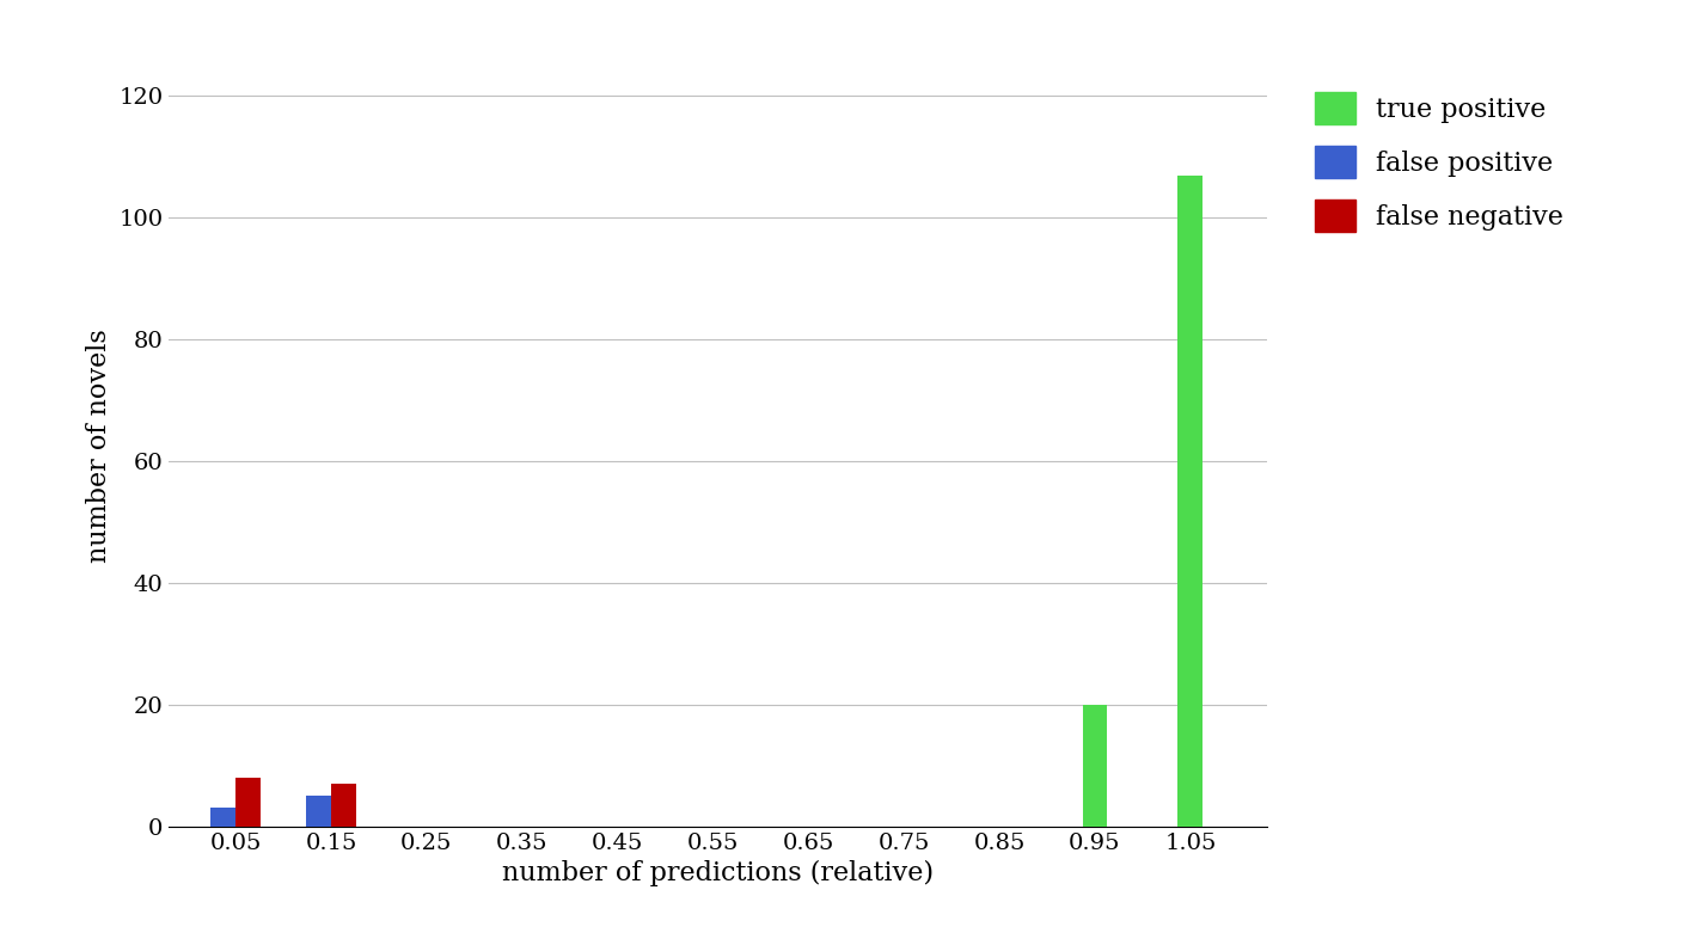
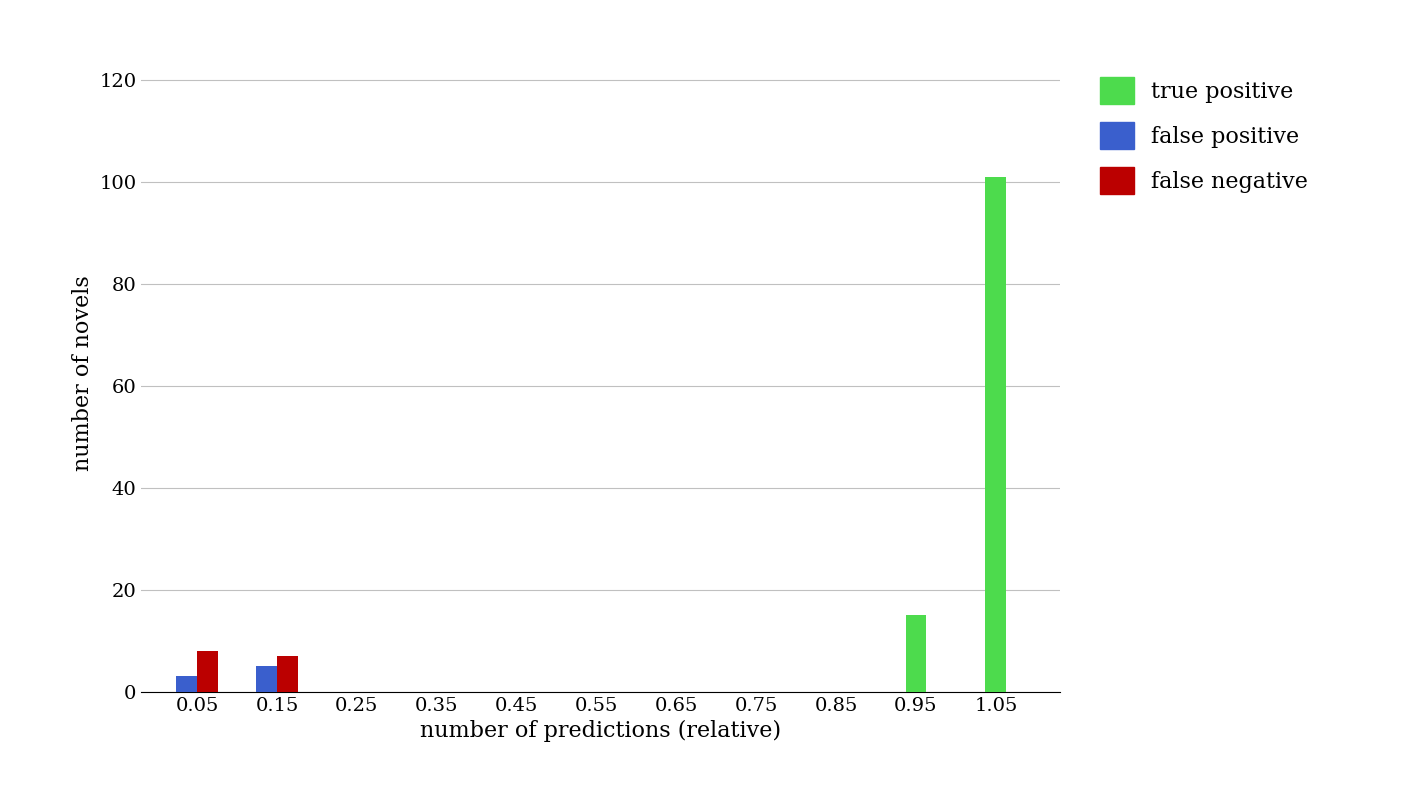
0.95: 20 -> 15
1.05: 107 -> 101
